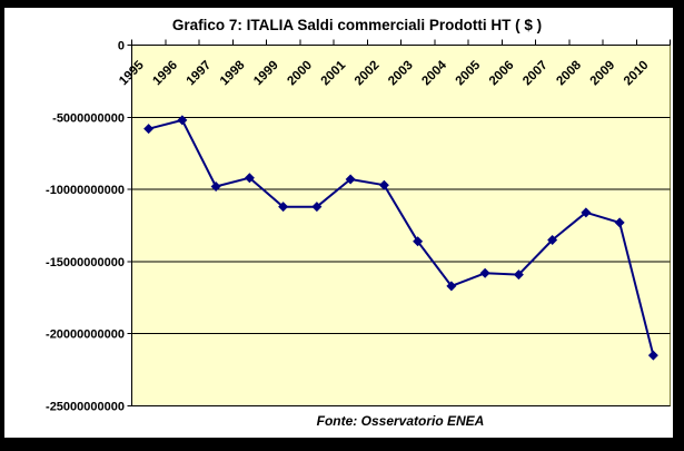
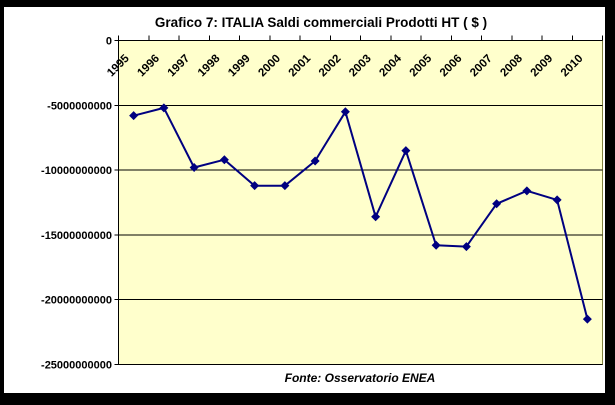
2002: -9700000000 -> -5500000000
2004: -16700000000 -> -8500000000
2007: -13500000000 -> -12600000000
